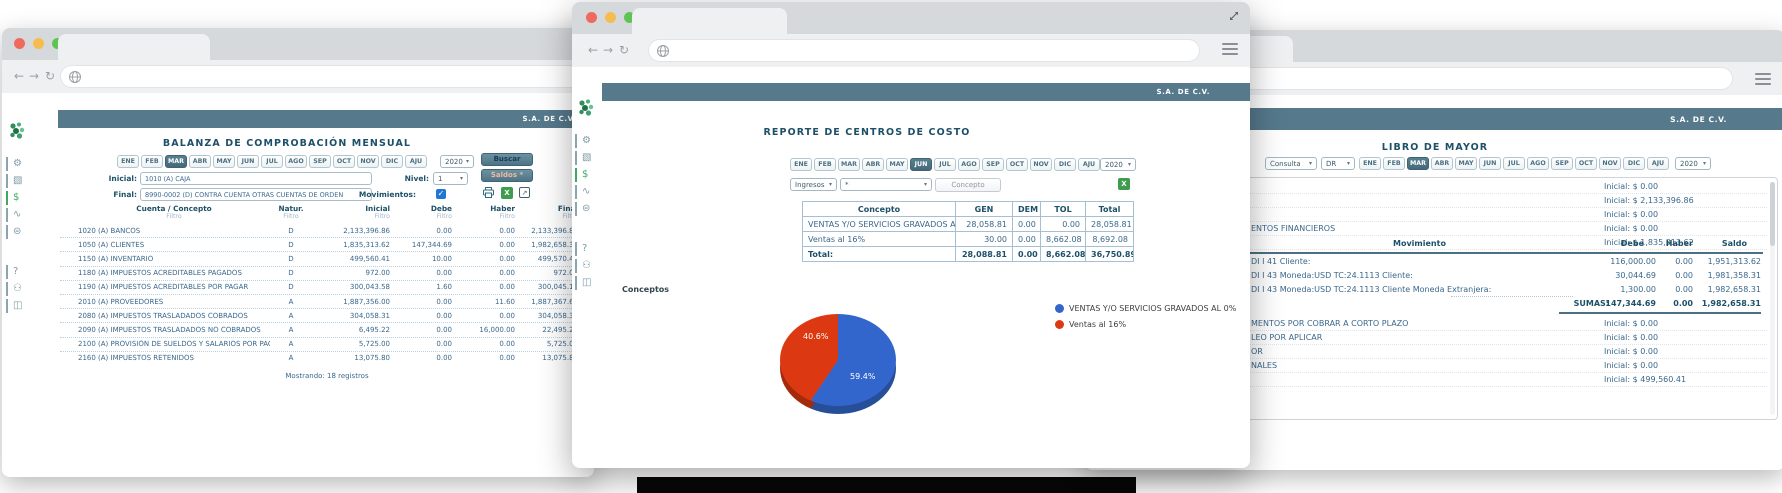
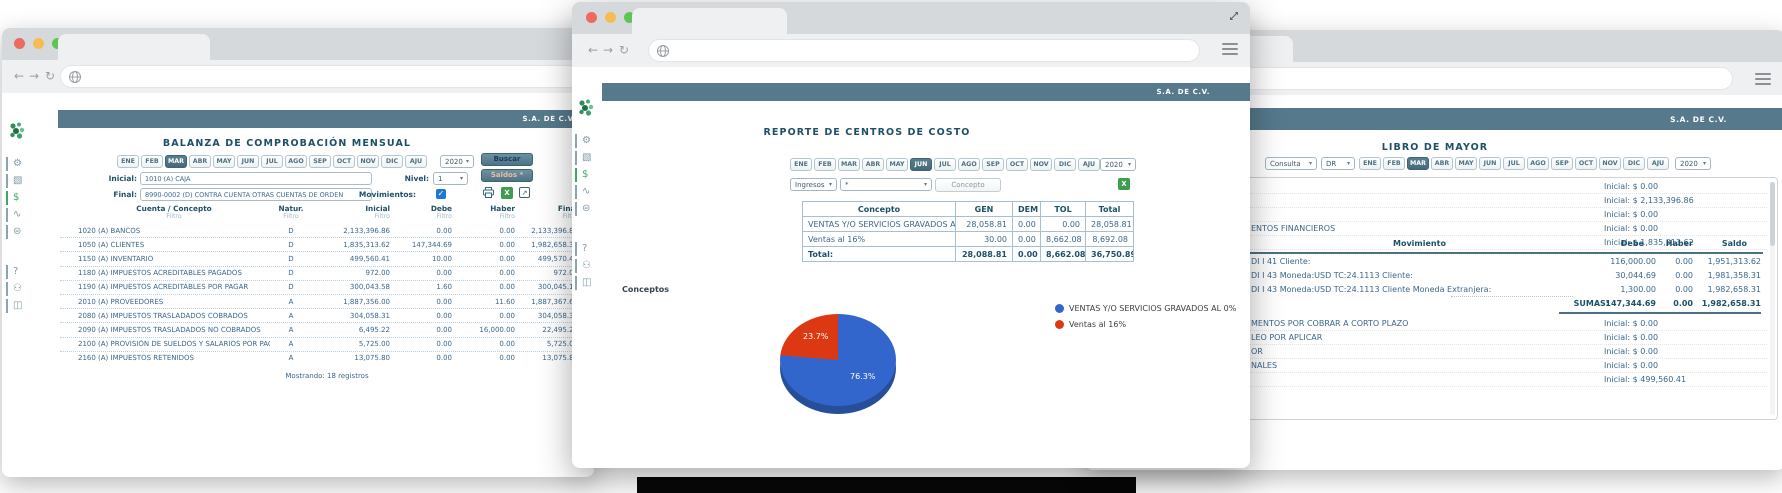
VENTAS Y/O SERVICIOS GRAVADOS AL 0%: 59.4% -> 76.3%
Ventas al 16%: 40.6% -> 23.7%
